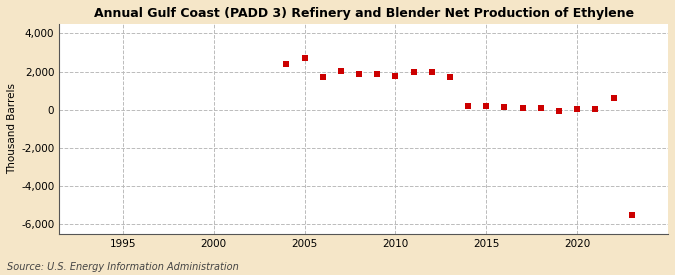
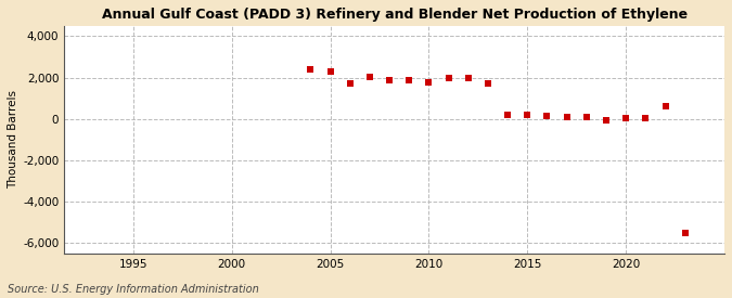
2005: 2,700 -> 2,300
